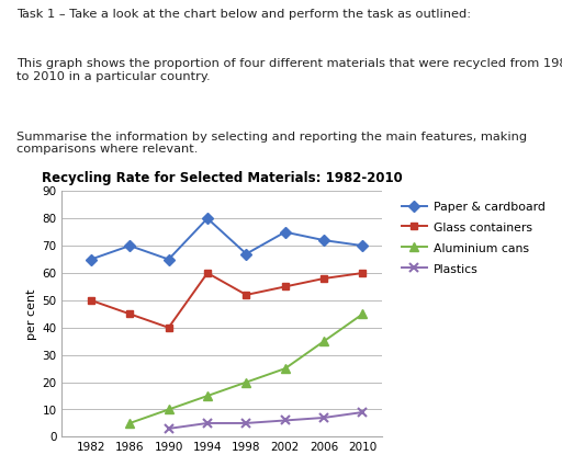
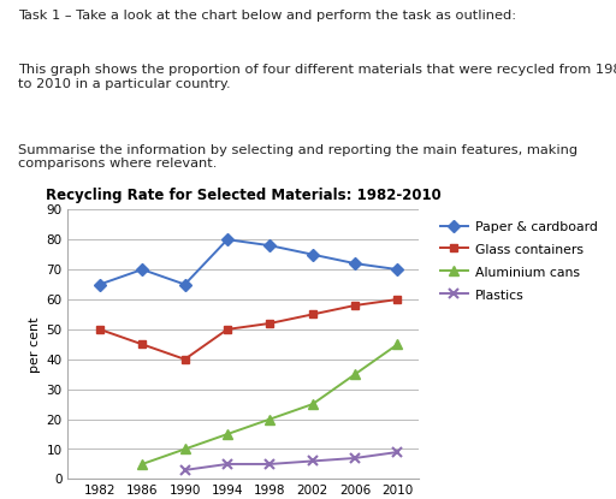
Glass containers/1994: 60 -> 50
Paper & cardboard/1998: 67 -> 78
